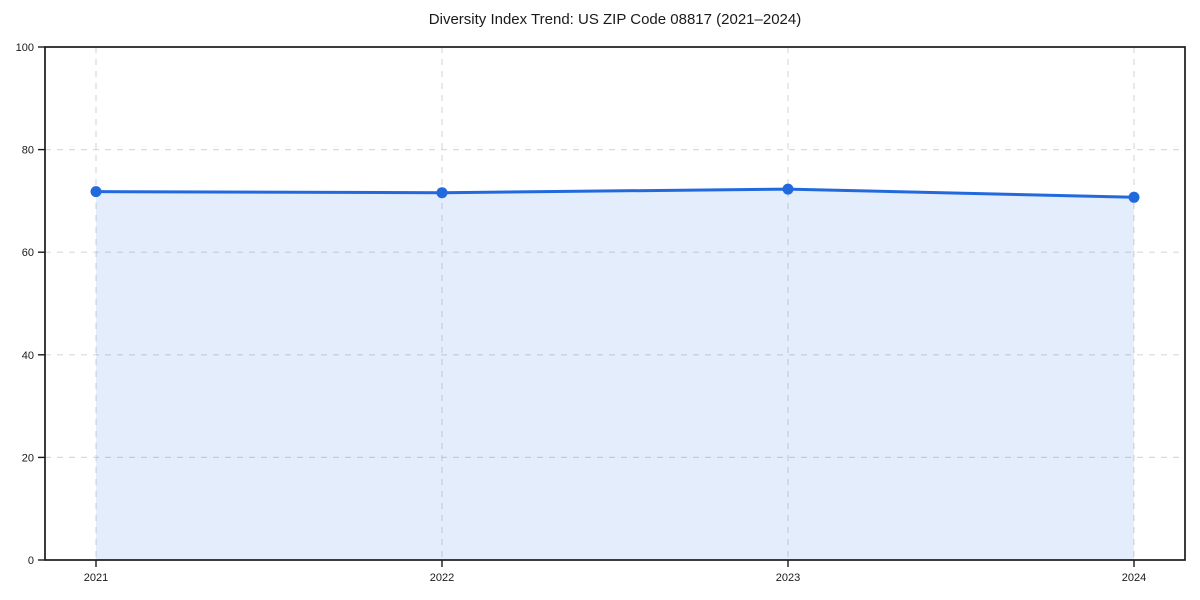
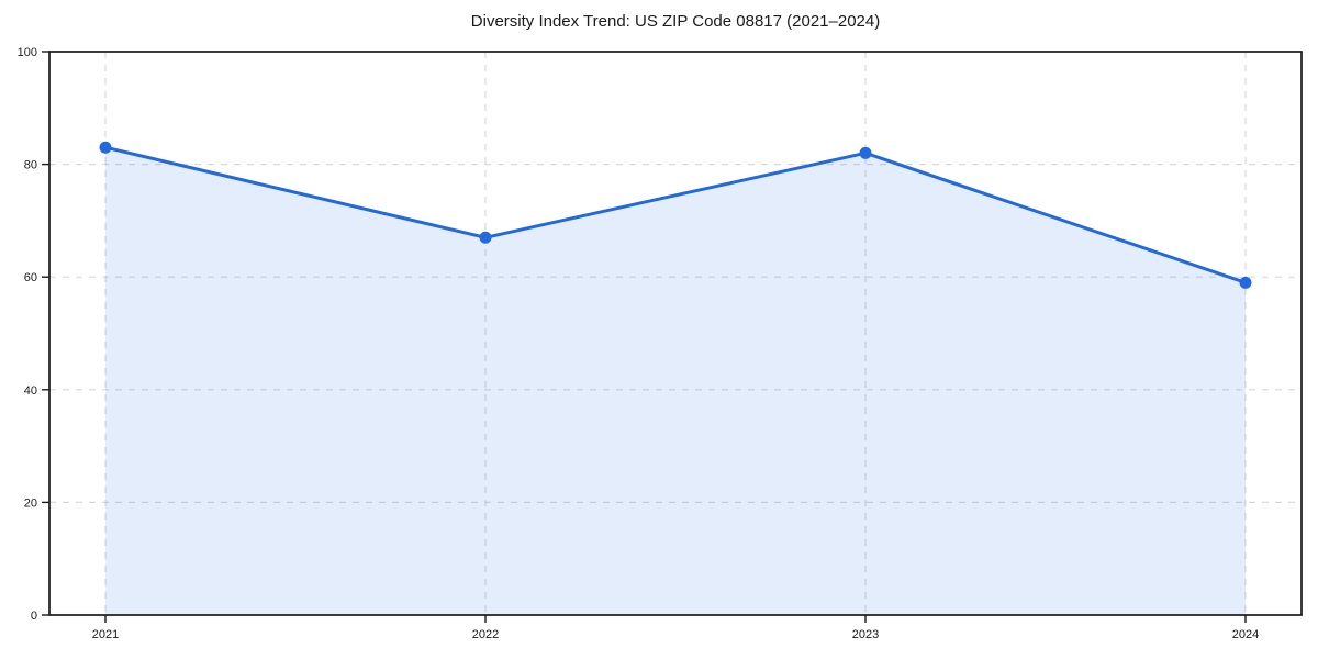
2021: 72 -> 83
2022: 72 -> 67
2023: 72 -> 82
2024: 71 -> 59
